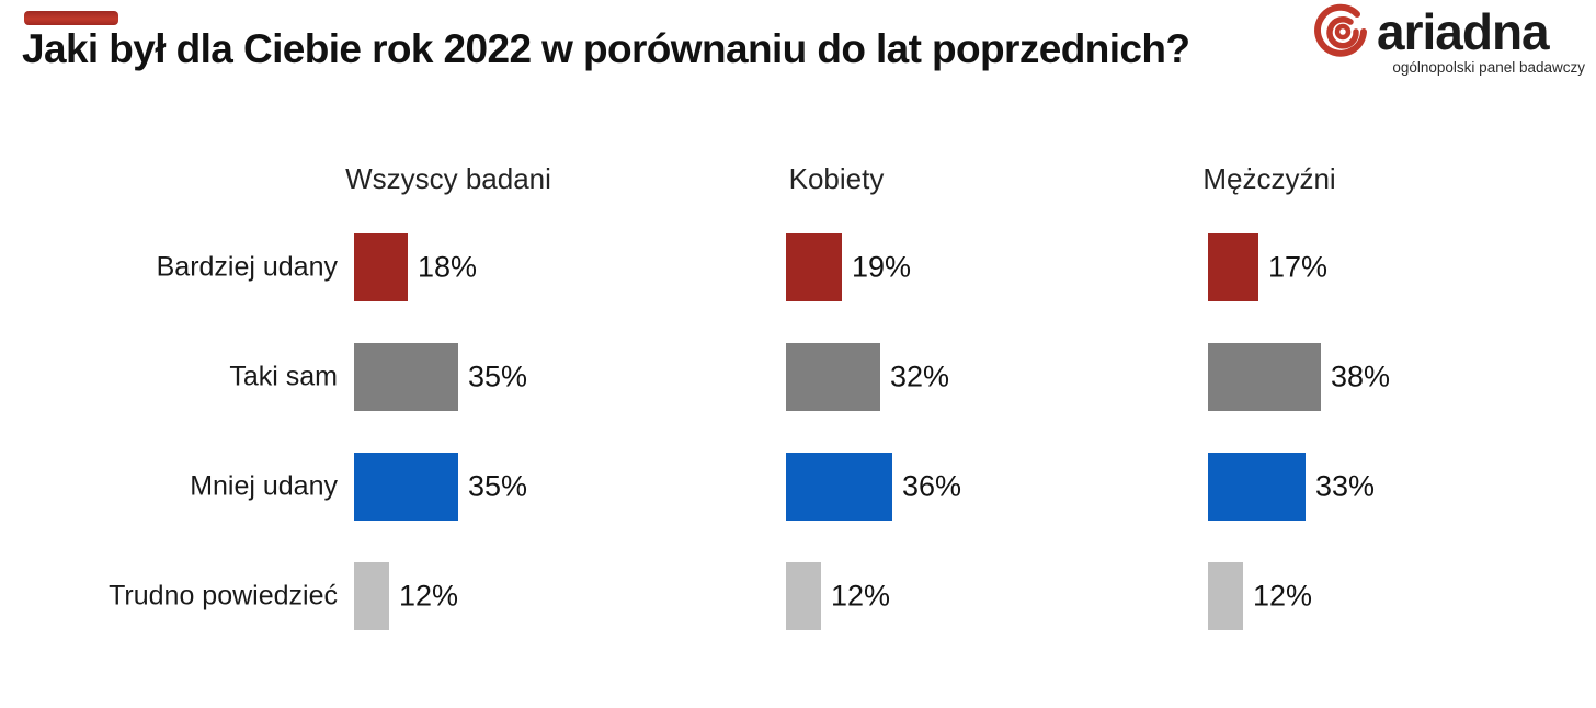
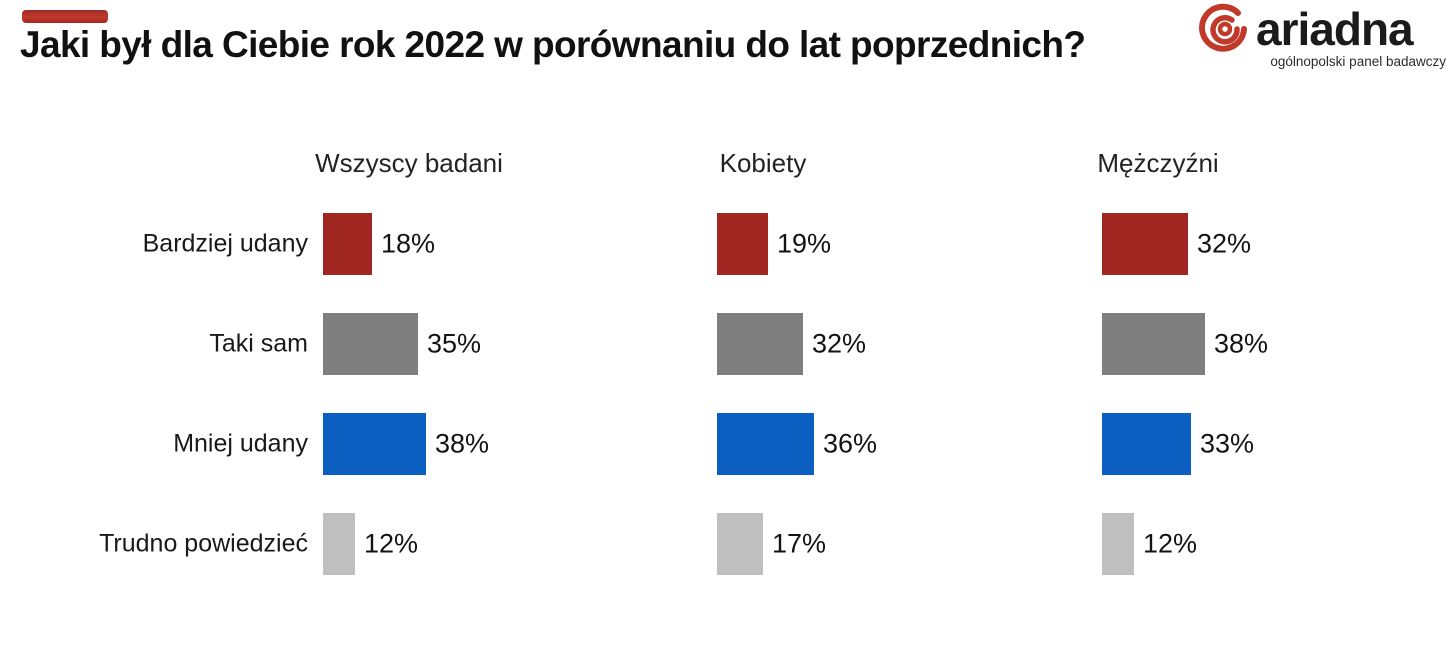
Mężczyźni/Bardziej udany: 17% -> 32%
Wszyscy badani/Mniej udany: 35% -> 38%
Kobiety/Trudno powiedzieć: 12% -> 17%
